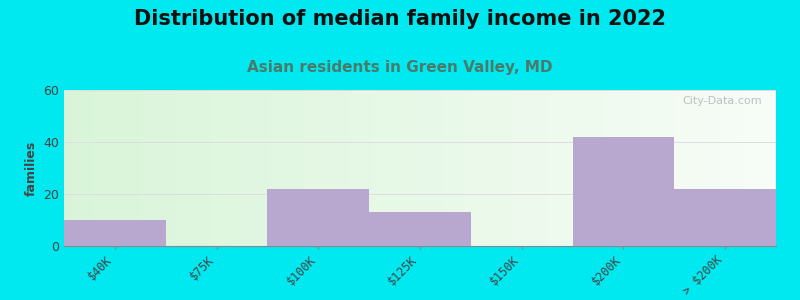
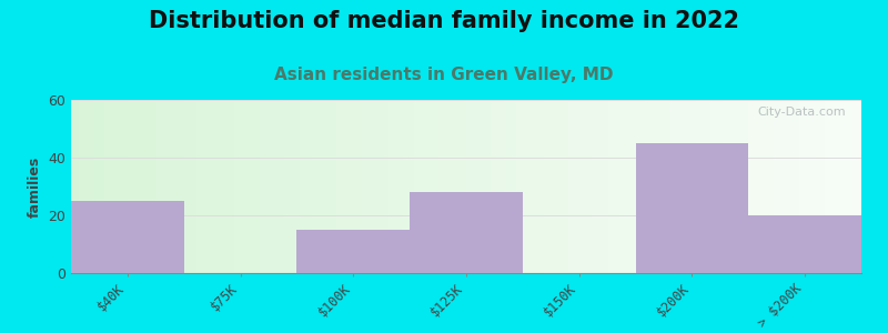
$40K: 10 -> 25
$100K: 22 -> 15
$125K: 13 -> 28
$200K: 42 -> 45
> $200K: 22 -> 20
